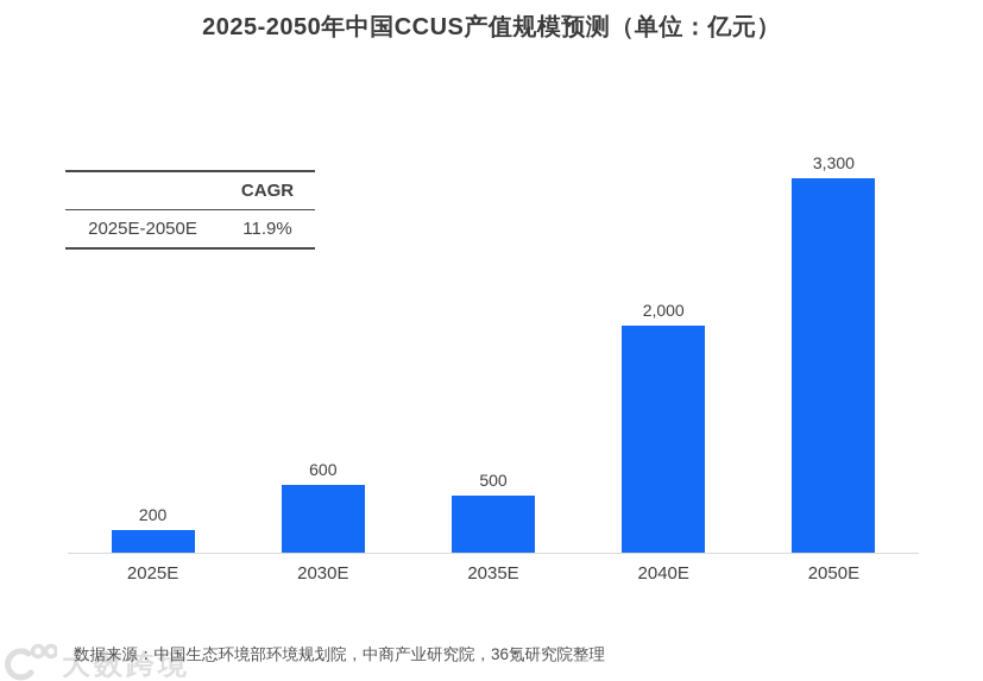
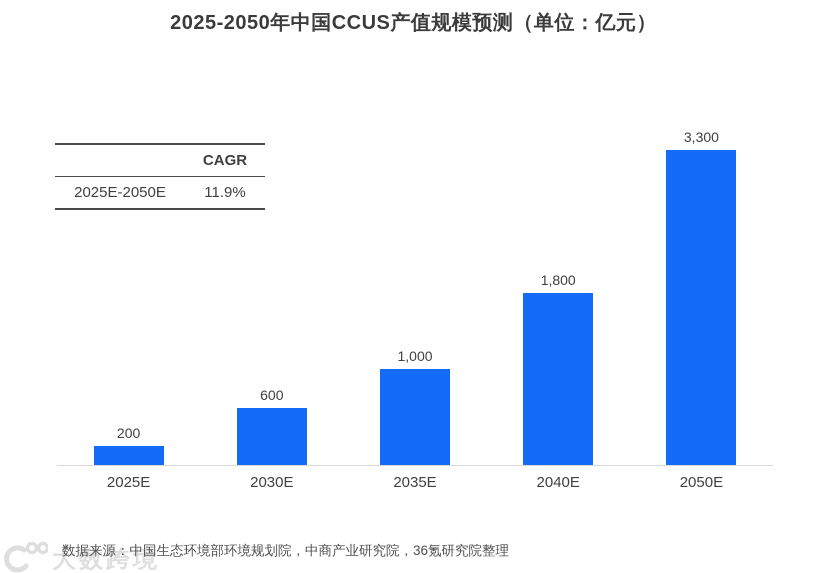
2035E: 500 -> 1,000
2040E: 2,000 -> 1,800
